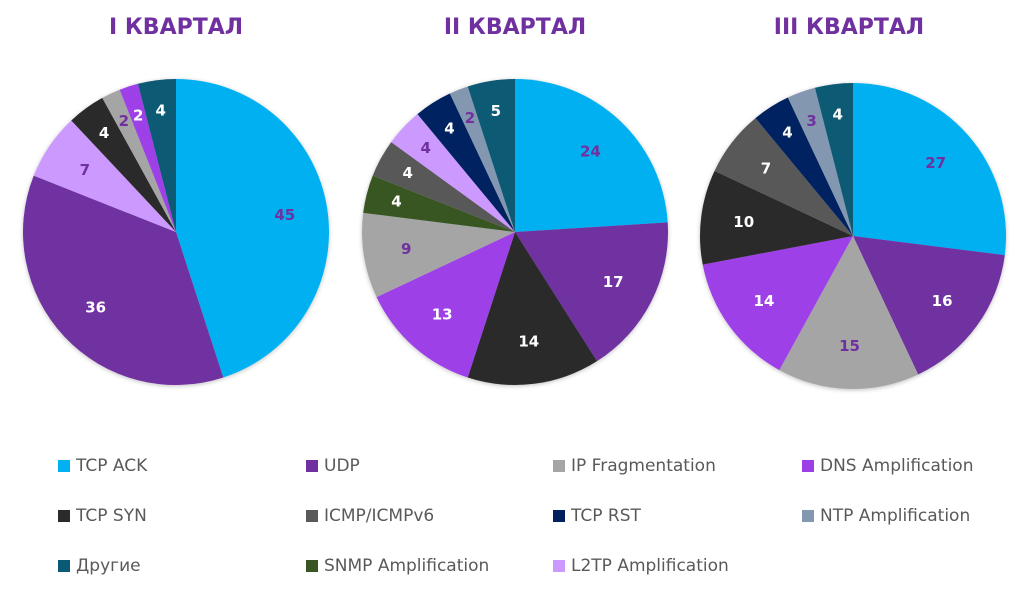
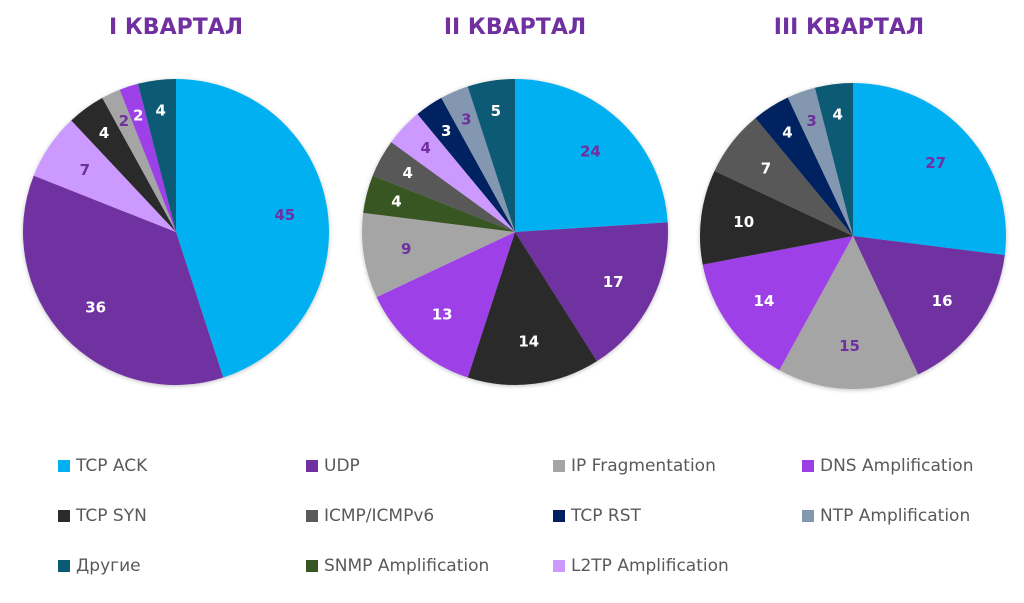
II КВАРТАЛ/TCP RST: 4 -> 3
II КВАРТАЛ/NTP Amplification: 2 -> 3
